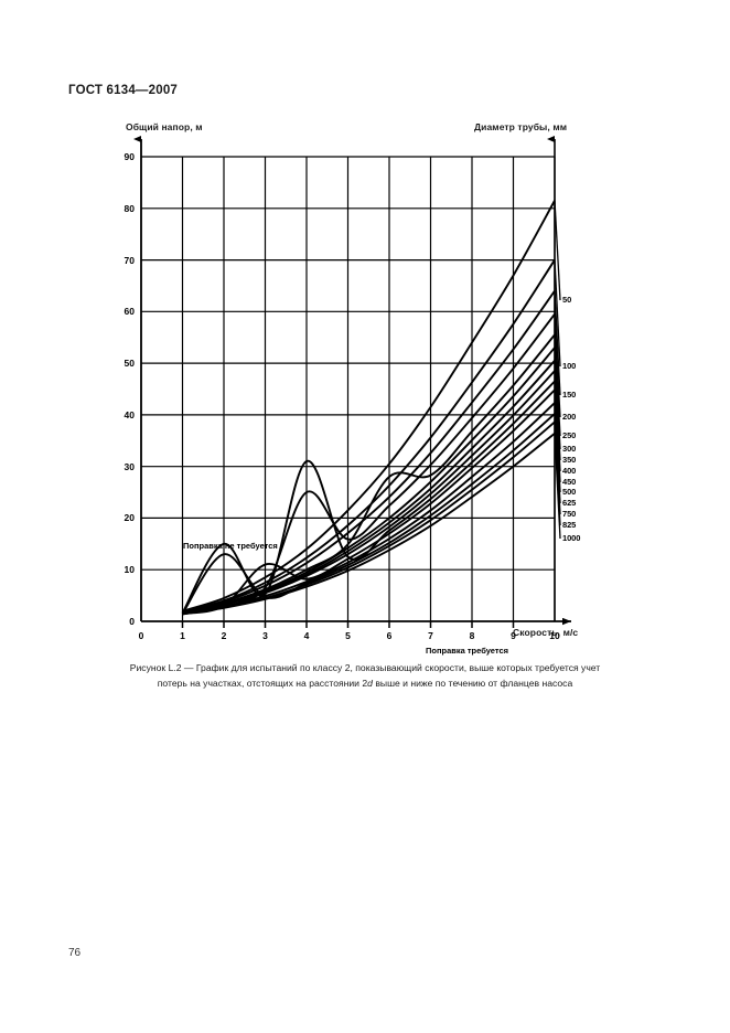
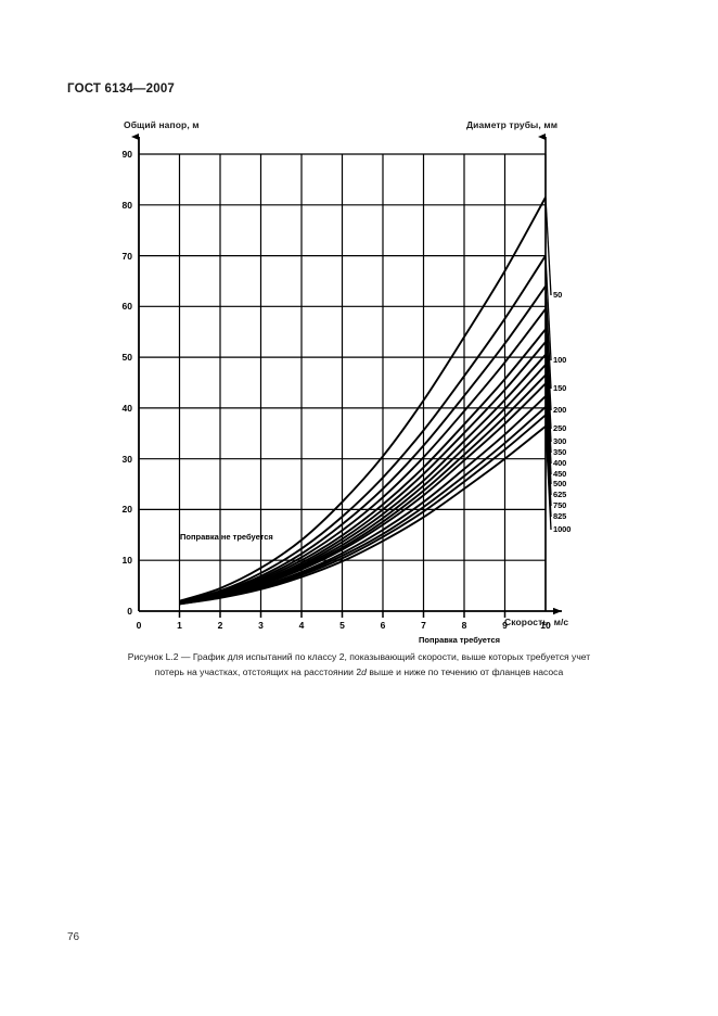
450/2: 15 -> 3
750/2: 13 -> 3
500/3: 11 -> 5
200/4: 25 -> 11
450/4: 31 -> 8
250/6: 28 -> 21
